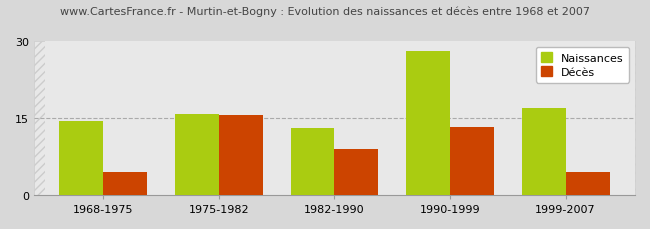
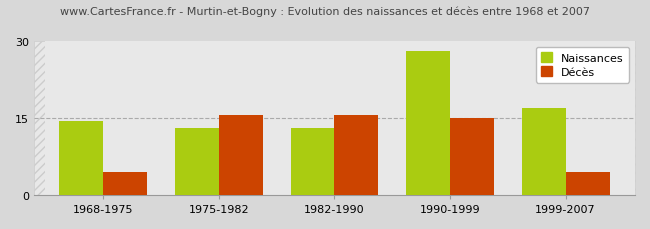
Naissances/1975-1982: 15.8 -> 13.0
Décès/1982-1990: 9.0 -> 15.5
Décès/1990-1999: 13.2 -> 15.0
